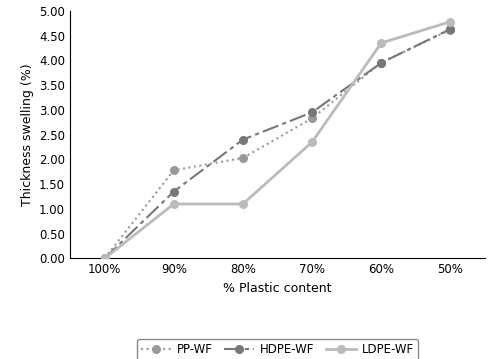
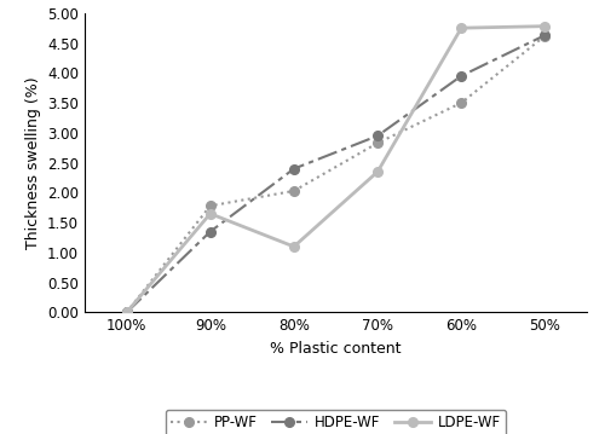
LDPE-WF/90%: 1.10 -> 1.65
PP-WF/60%: 3.95 -> 3.50
LDPE-WF/60%: 4.35 -> 4.75
